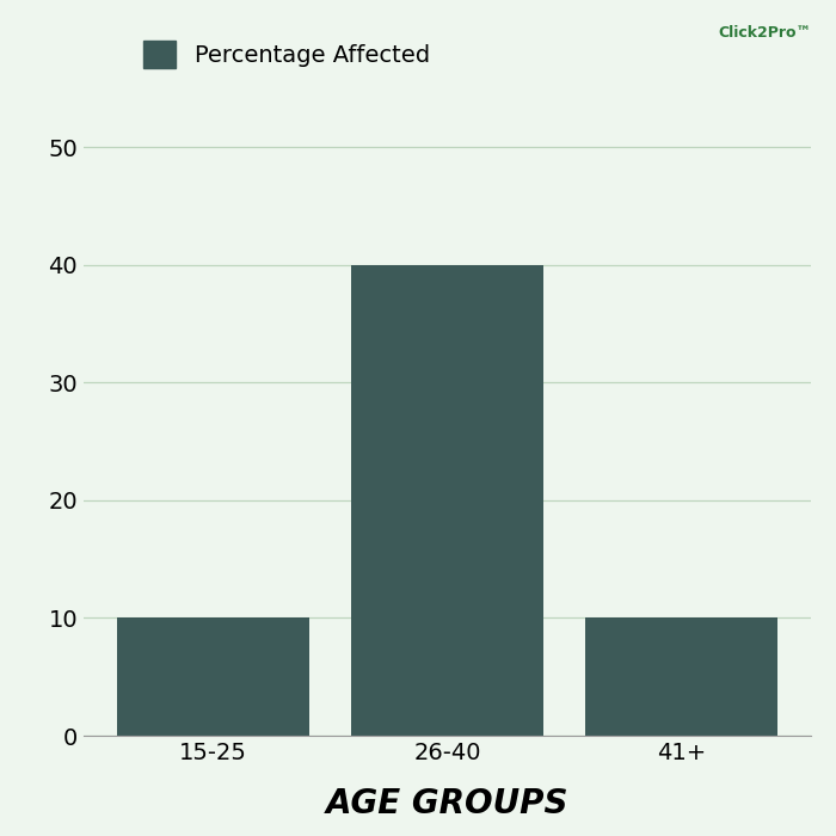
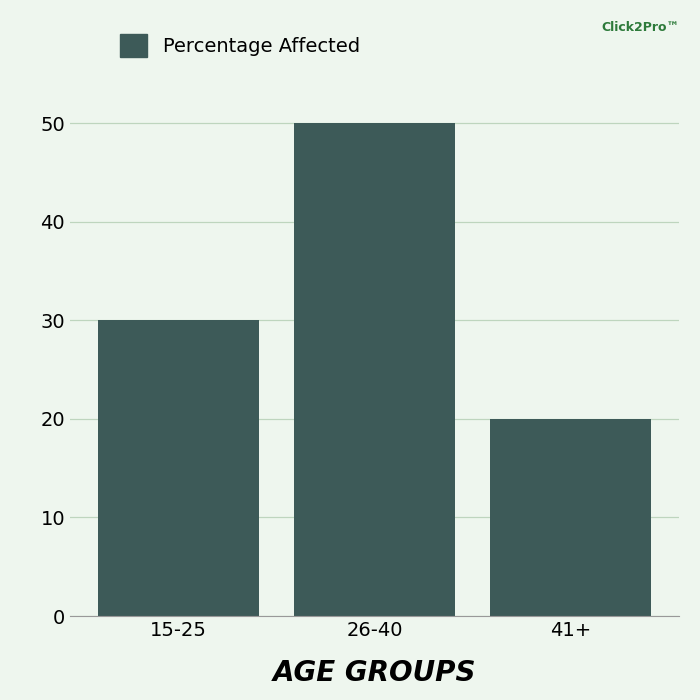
15-25: 10 -> 30
26-40: 40 -> 50
41+: 10 -> 20
